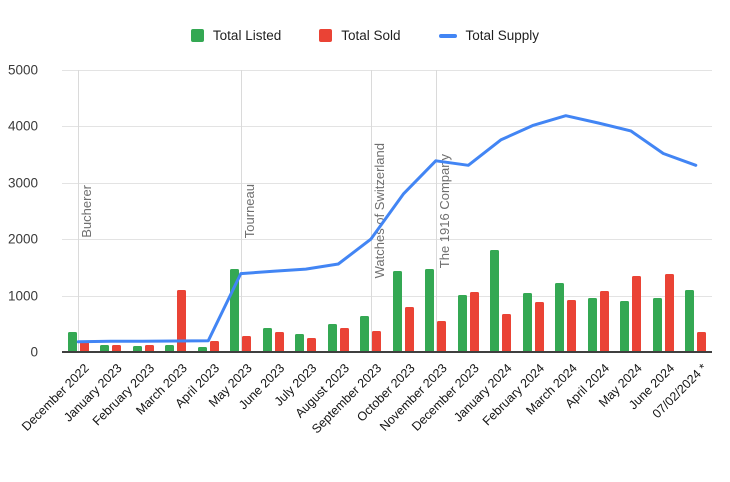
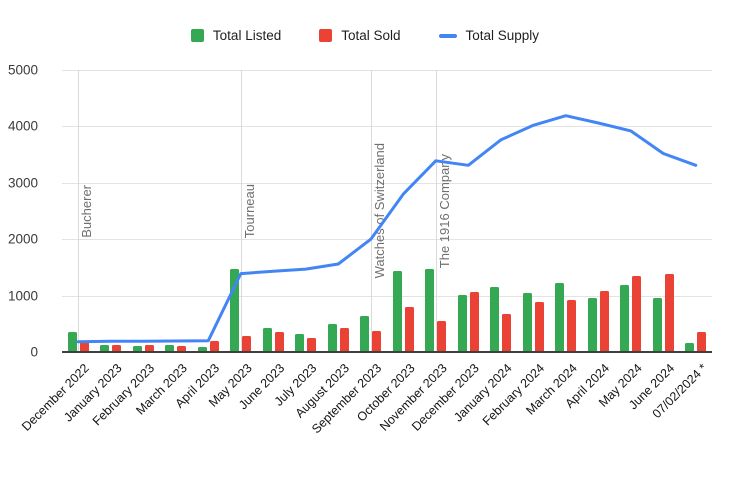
Total Sold/March 2023: 1100 -> 100
Total Listed/January 2024: 1800 -> 1200
Total Listed/May 2024: 900 -> 1200
Total Listed/07/02/2024 *: 1100 -> 200
